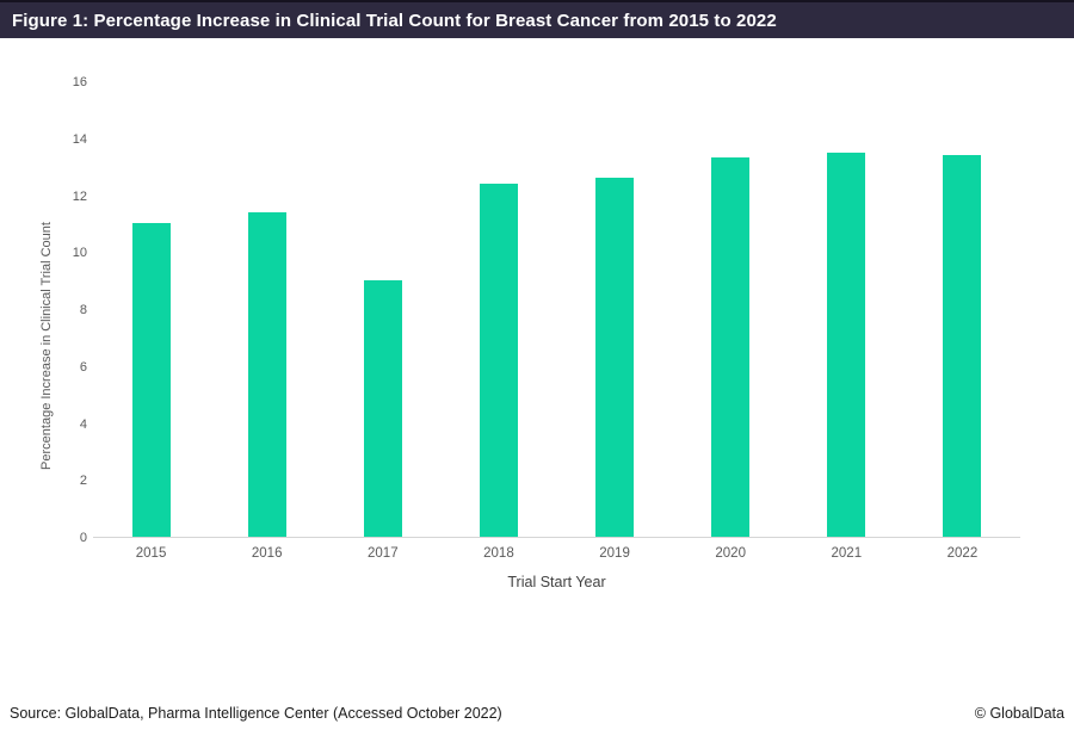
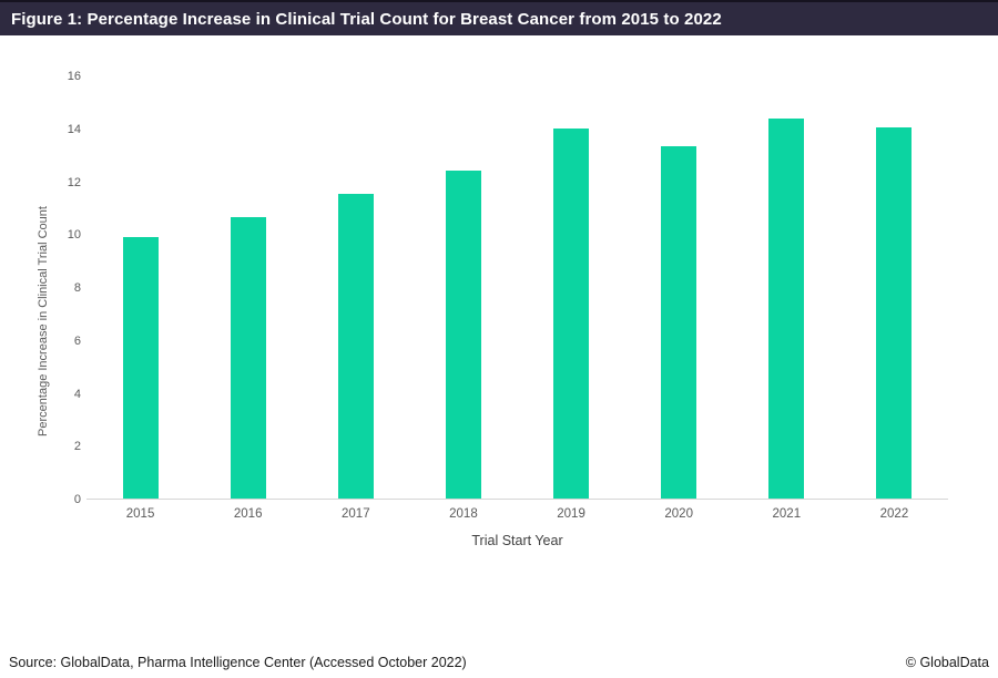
2015: 11.0 -> 9.9
2016: 11.4 -> 10.7
2017: 9.0 -> 11.5
2019: 12.6 -> 14.0
2021: 13.5 -> 14.3
2022: 13.4 -> 14.1
